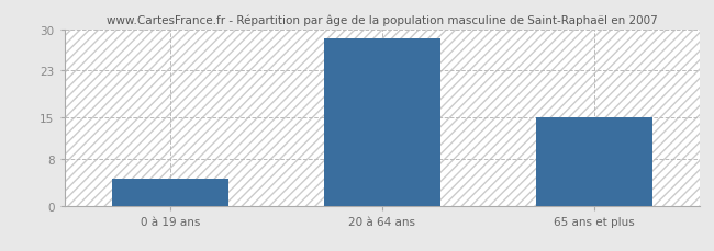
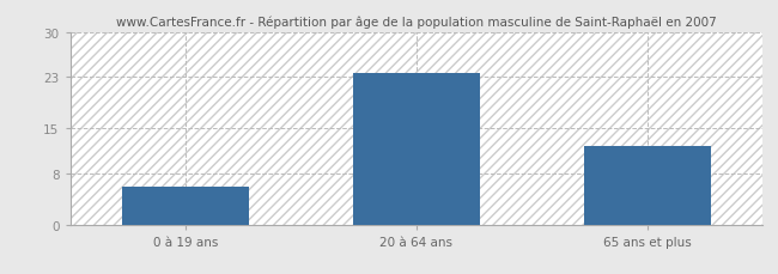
0 à 19 ans: 4.5 -> 5.8
20 à 64 ans: 28.5 -> 23.6
65 ans et plus: 15.1 -> 12.2
